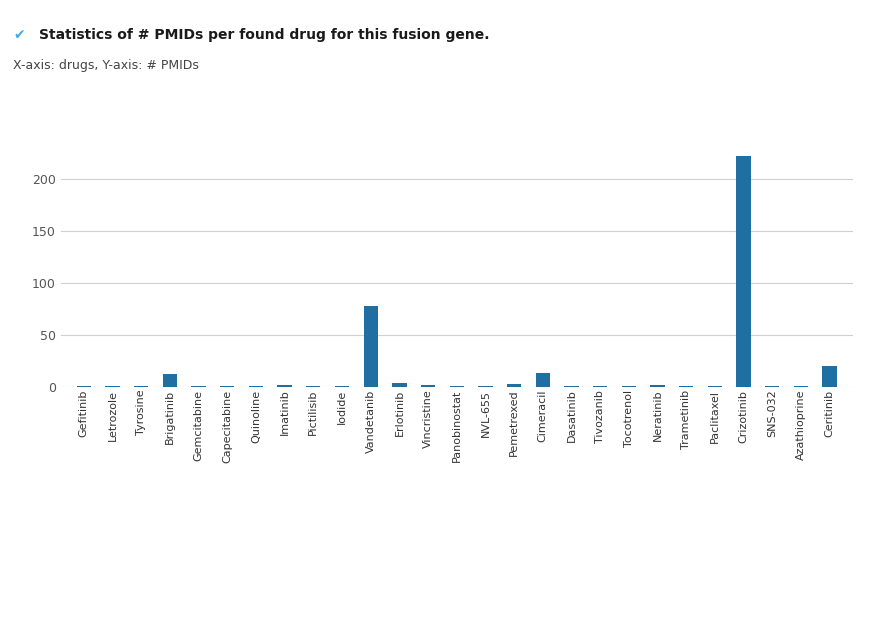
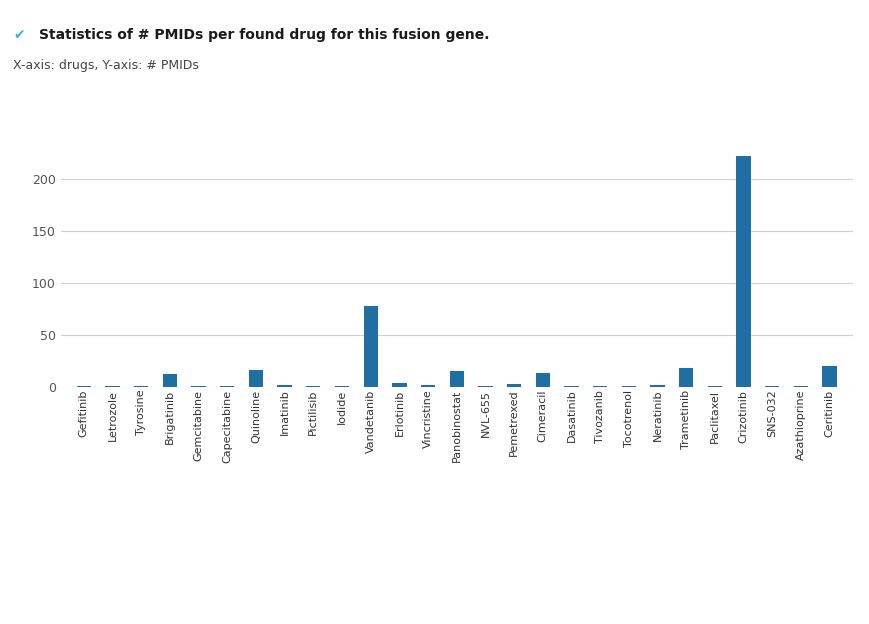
Quinoline: 1 -> 16
Panobinostat: 1 -> 15
Trametinib: 1 -> 18
